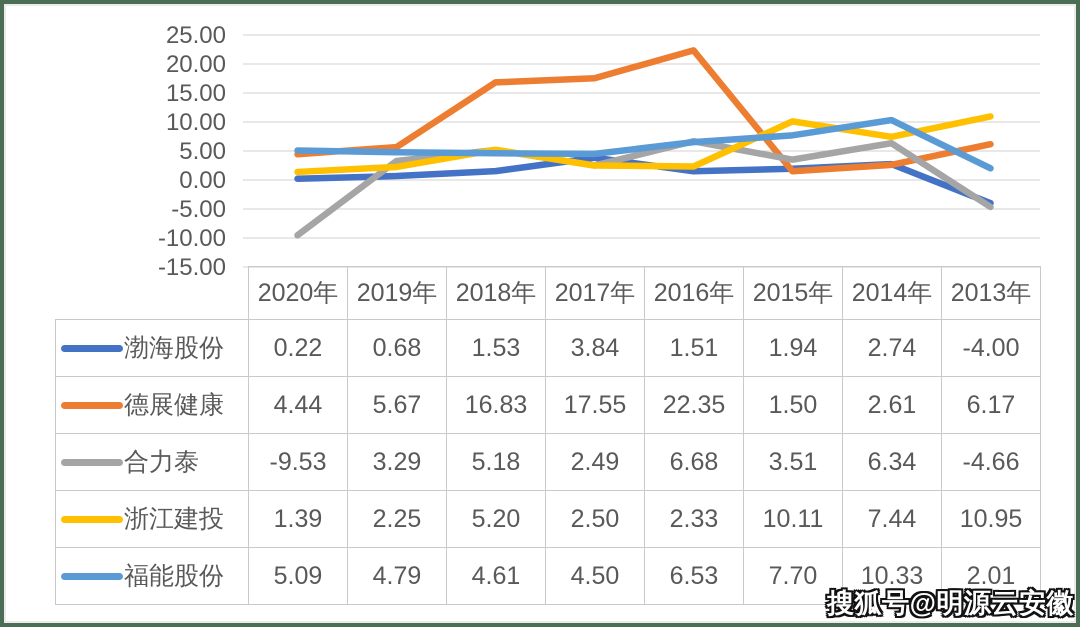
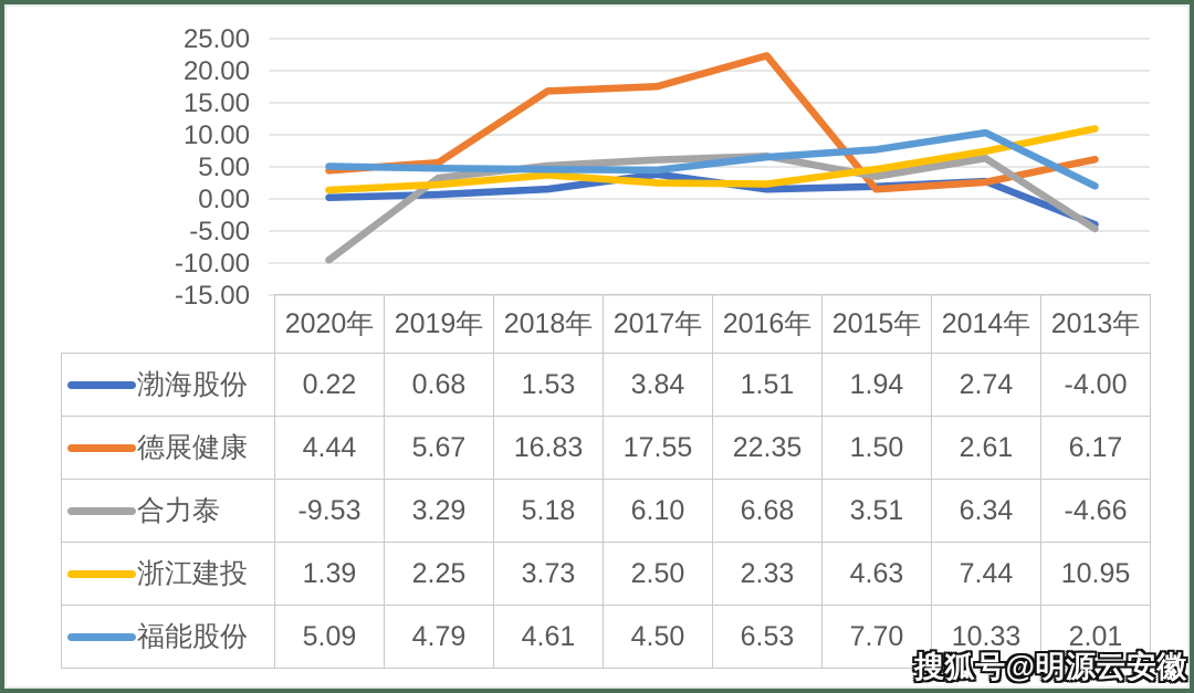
浙江建投/2018年: 5.20 -> 3.73
合力泰/2017年: 2.49 -> 6.10
浙江建投/2015年: 10.11 -> 4.63
